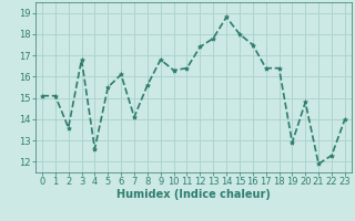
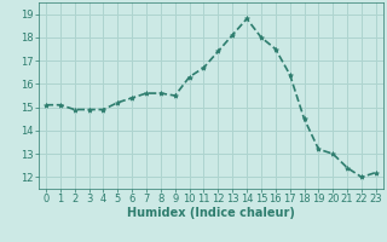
2: 13.6 -> 14.9
3: 16.8 -> 14.9
4: 12.6 -> 14.9
5: 15.5 -> 15.2
6: 16.1 -> 15.4
7: 14.1 -> 15.6
9: 16.8 -> 15.5
11: 16.4 -> 16.7
13: 17.8 -> 18.1
18: 16.4 -> 14.5
19: 12.9 -> 13.2
20: 14.8 -> 13.0
21: 11.9 -> 12.4
22: 12.3 -> 12.0
23: 14.0 -> 12.2
